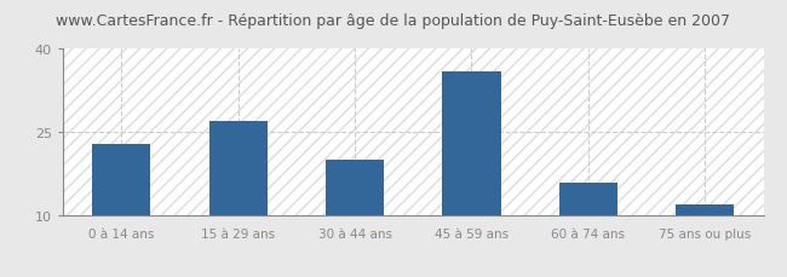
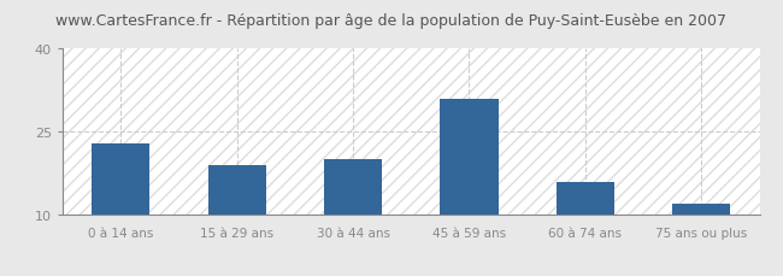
15 à 29 ans: 27 -> 19
45 à 59 ans: 36 -> 31
